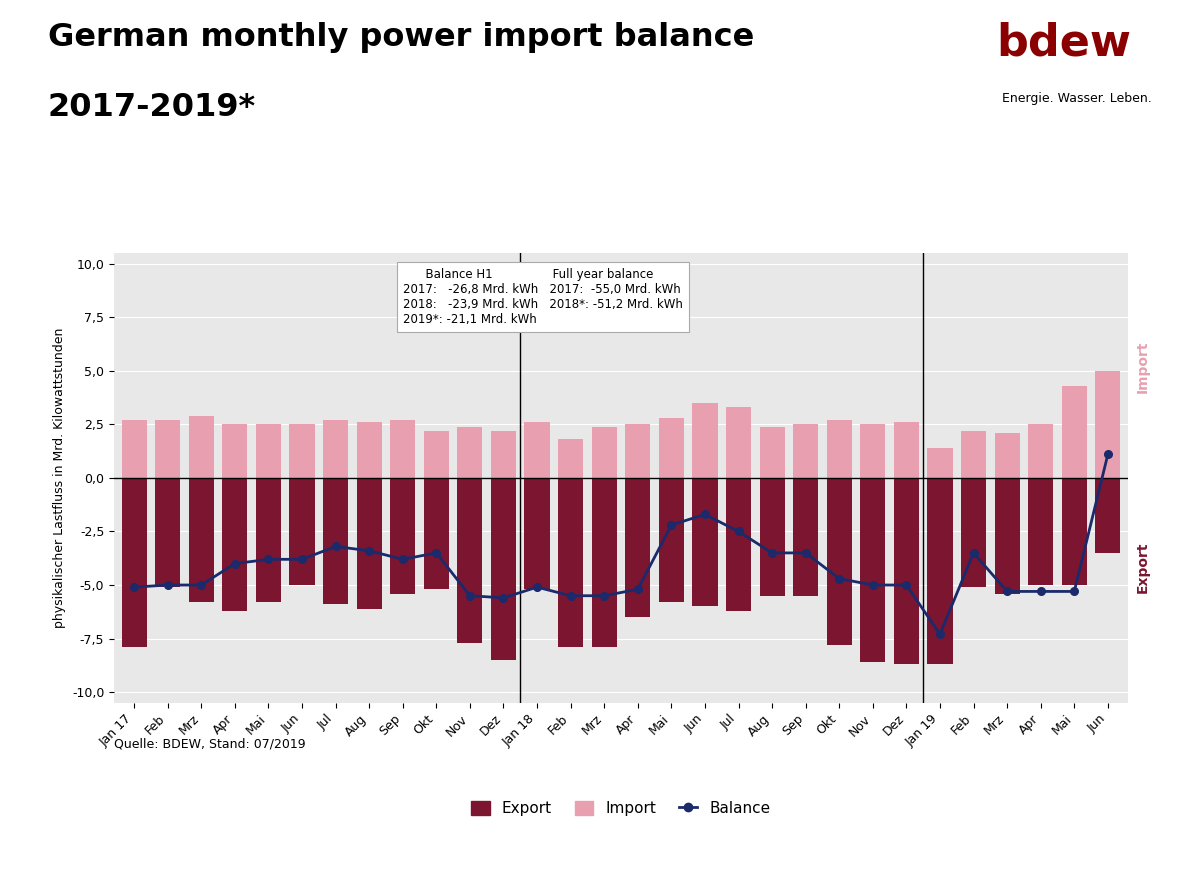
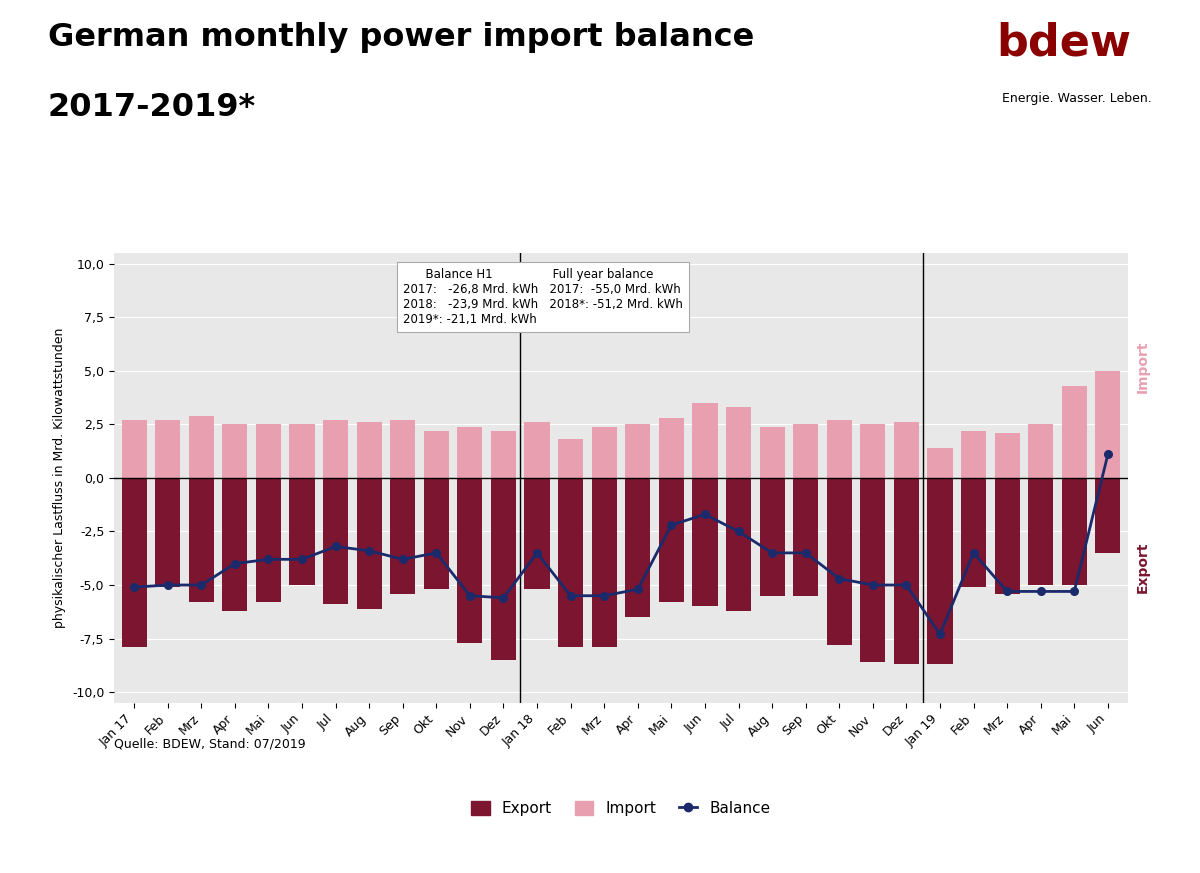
Balance/Jan 18: -5,1 -> -3,5
